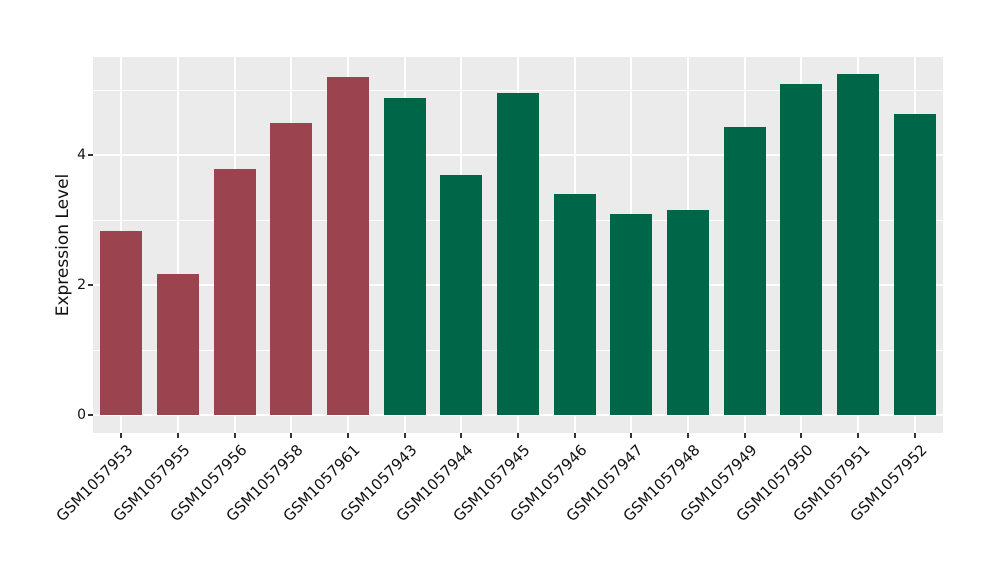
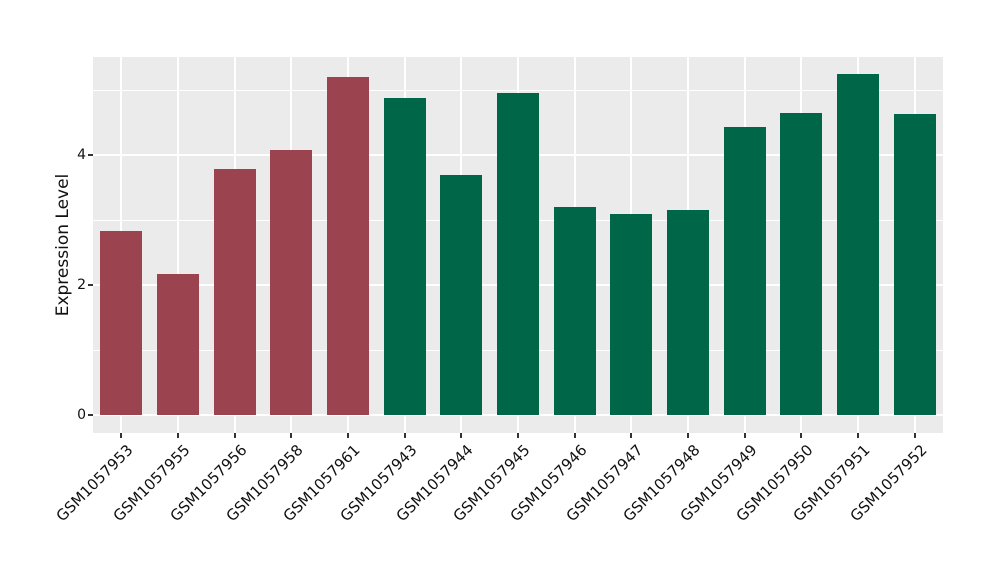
GSM1057958: 4.5 -> 4.1
GSM1057946: 3.4 -> 3.2
GSM1057950: 5.1 -> 4.7
